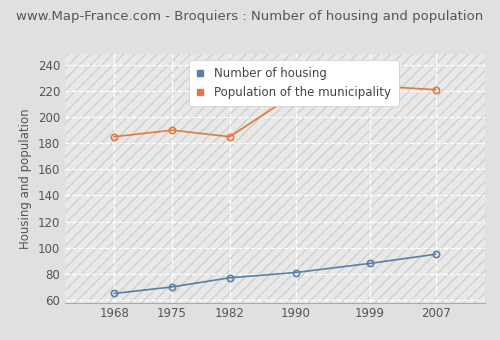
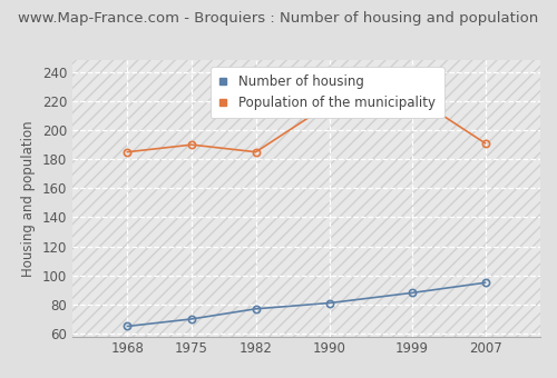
Population of the municipality/2007: 221 -> 191
